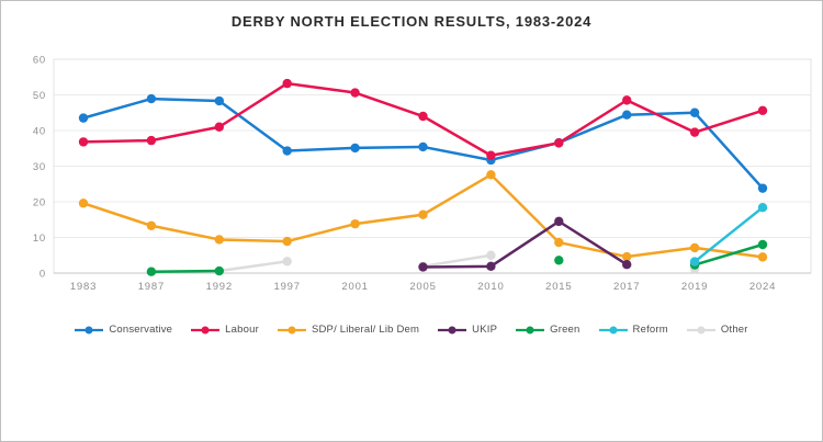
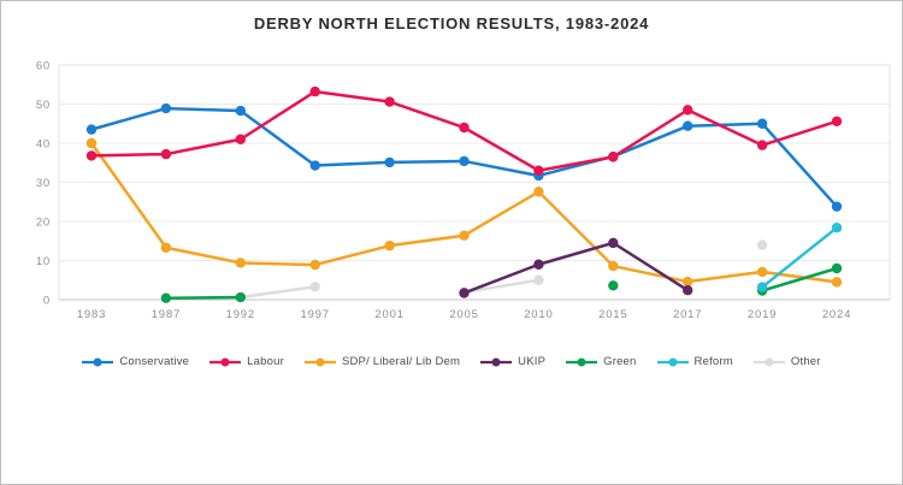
SDP/ Liberal/ Lib Dem/1983: 20 -> 40
UKIP/2010: 2 -> 9
Other/2019: 1 -> 14
